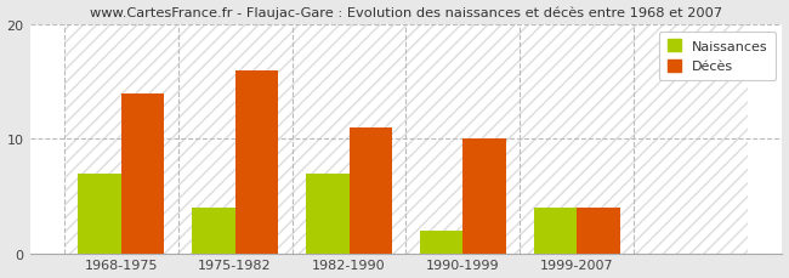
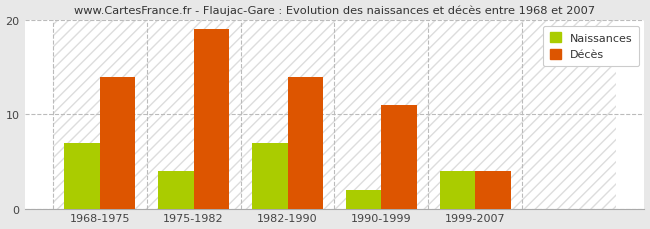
Décès/1975-1982: 16 -> 19
Décès/1982-1990: 11 -> 14
Décès/1990-1999: 10 -> 11
